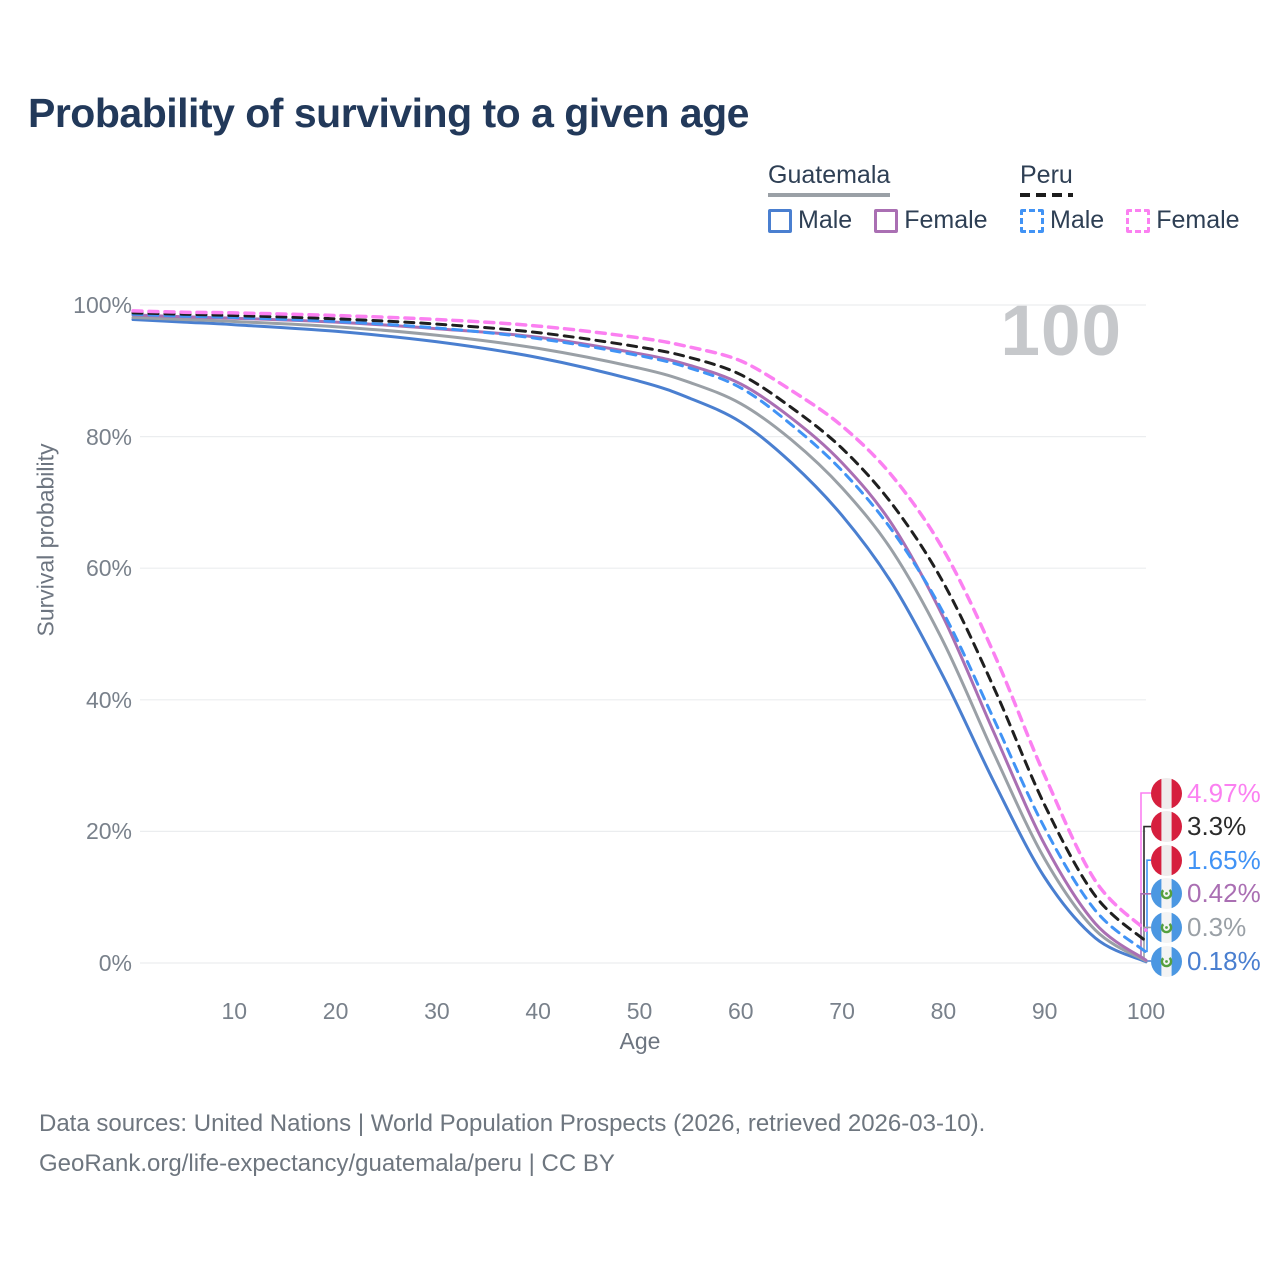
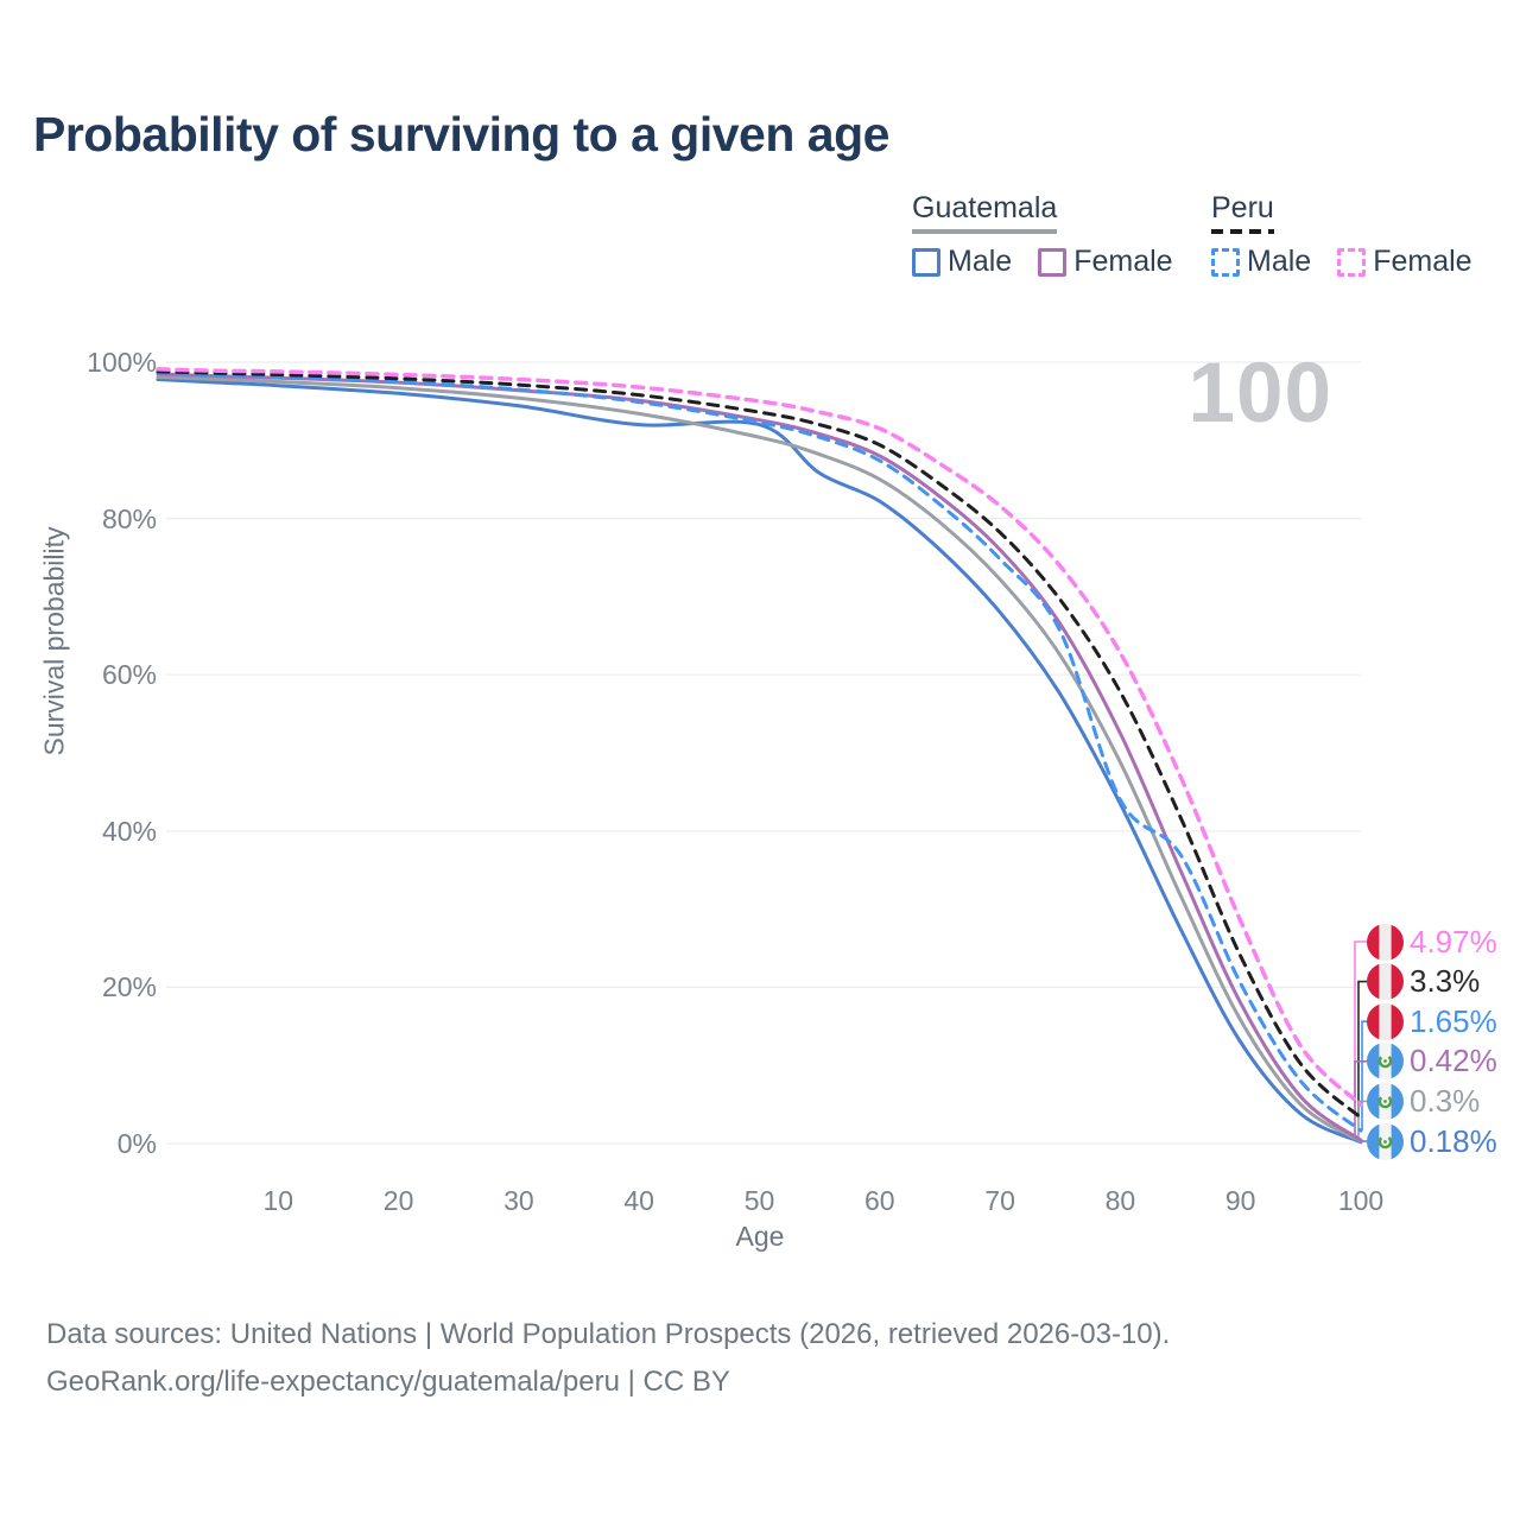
Guatemala Male/50: 88% -> 92%
Peru Male/80: 53% -> 44%
